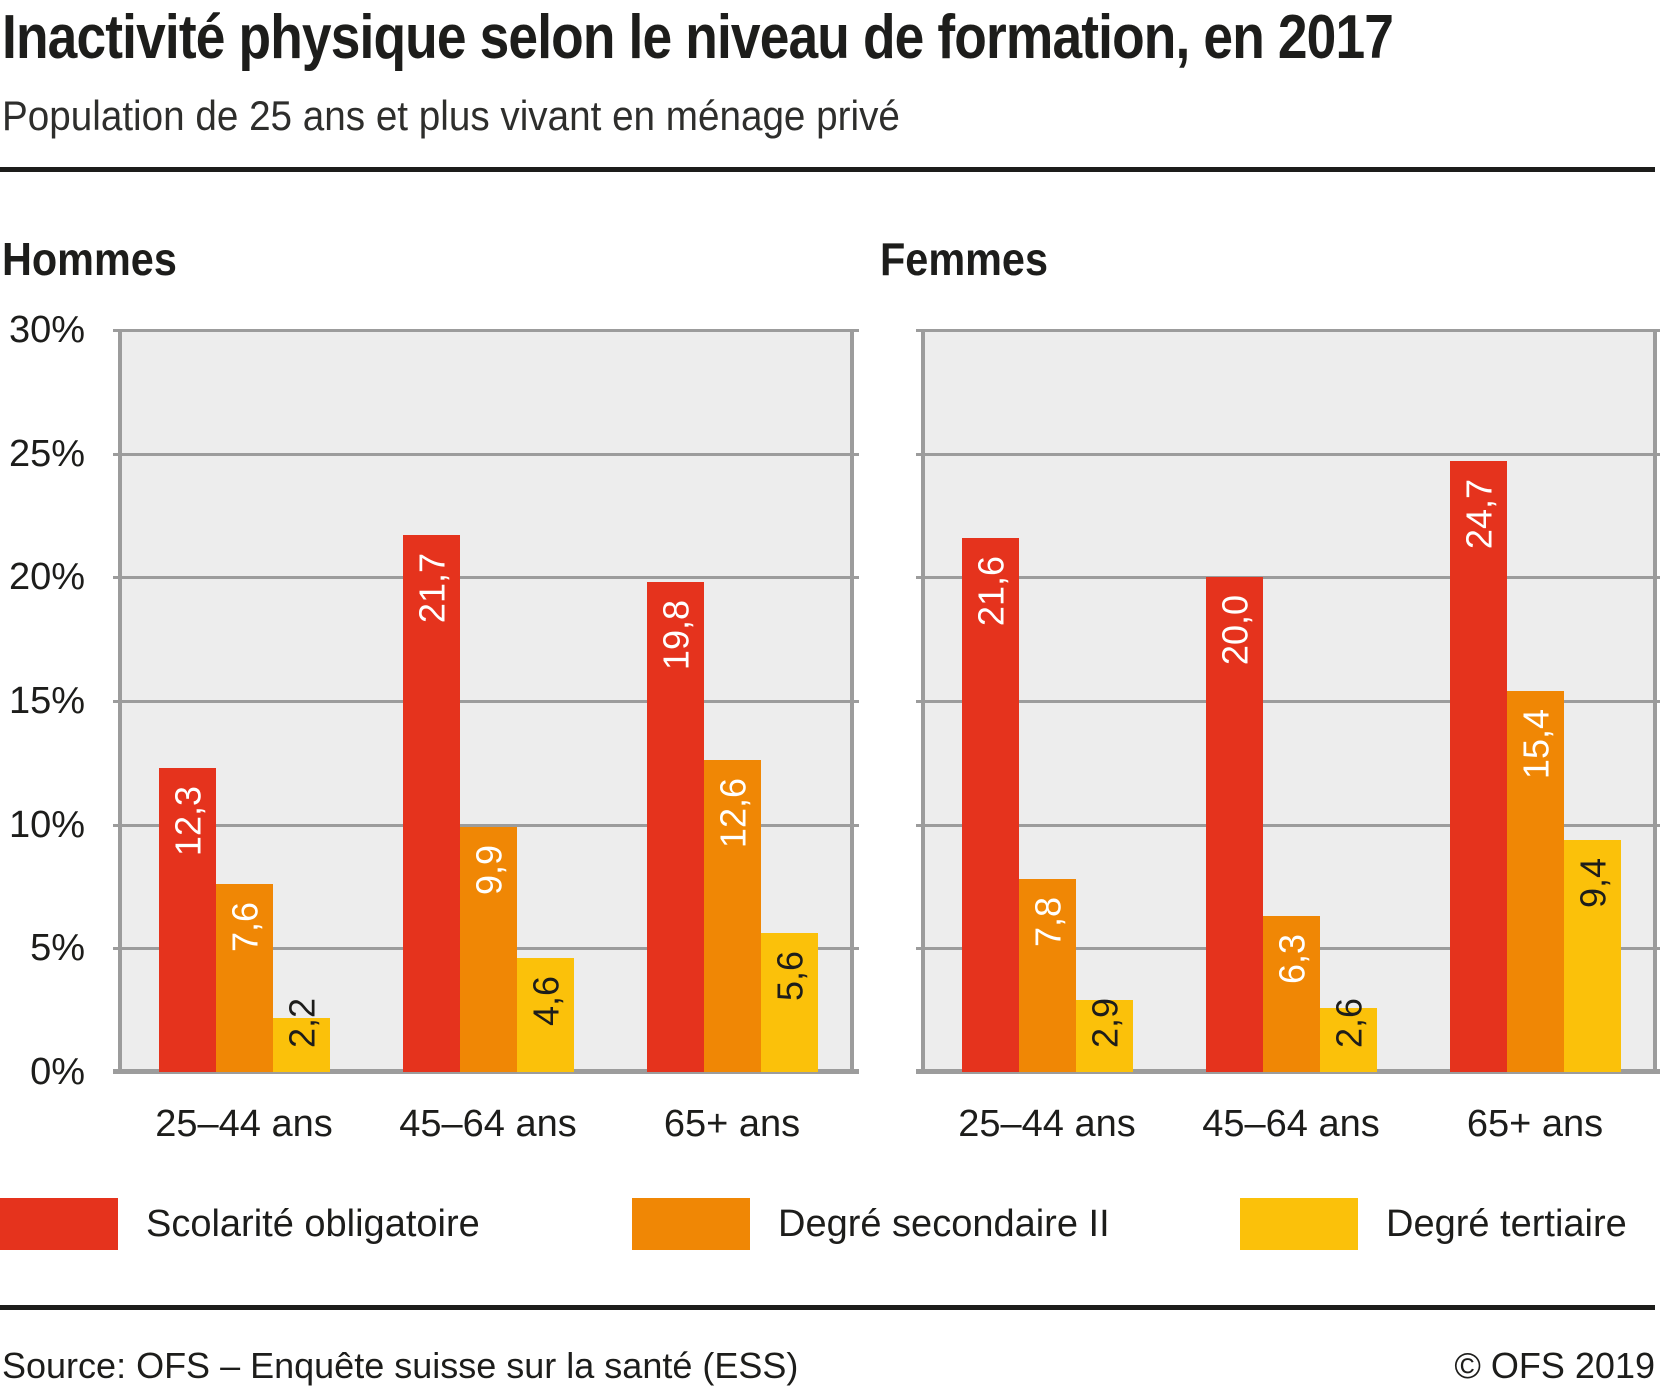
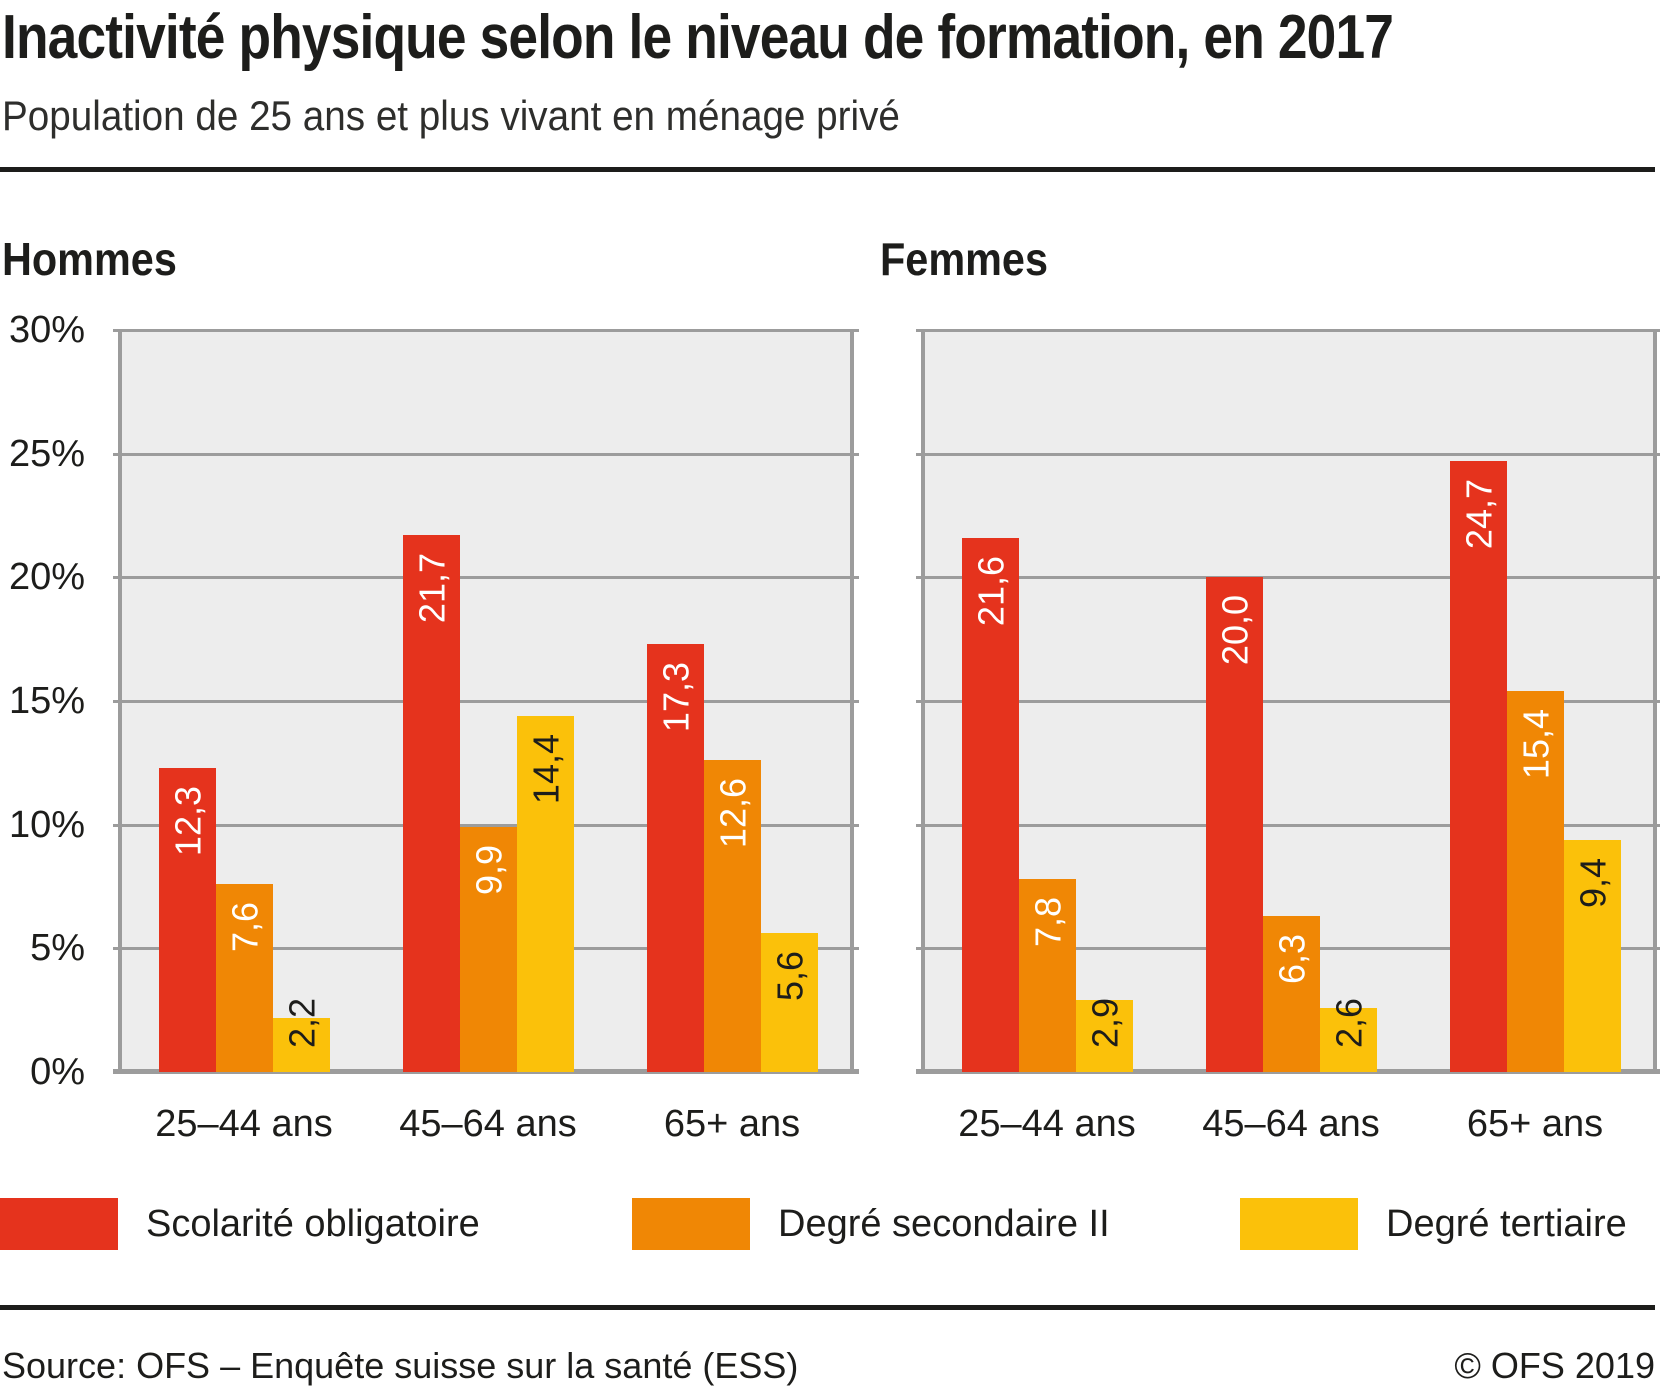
Hommes/Degré tertiaire/45–64 ans: 4,6 -> 14,4
Hommes/Scolarité obligatoire/65+ ans: 19,8 -> 17,3
